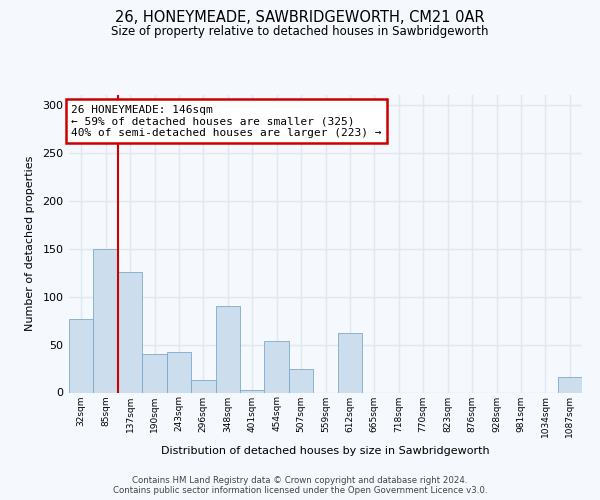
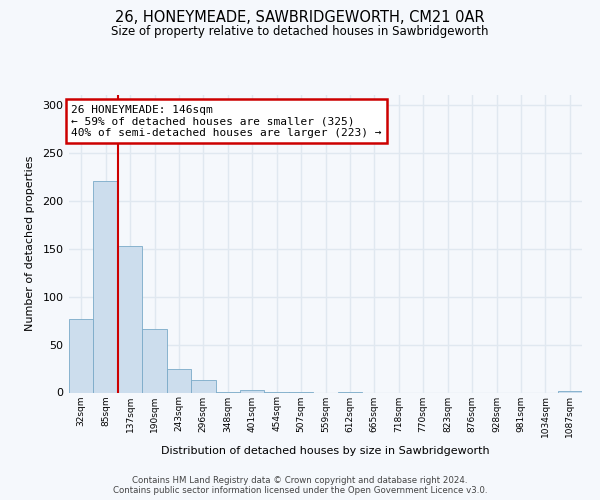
85sqm: 150 -> 220
137sqm: 126 -> 153
190sqm: 40 -> 66
243sqm: 42 -> 25
348sqm: 90 -> 1
454sqm: 54 -> 1
507sqm: 24 -> 1
612sqm: 62 -> 1
1087sqm: 16 -> 2
